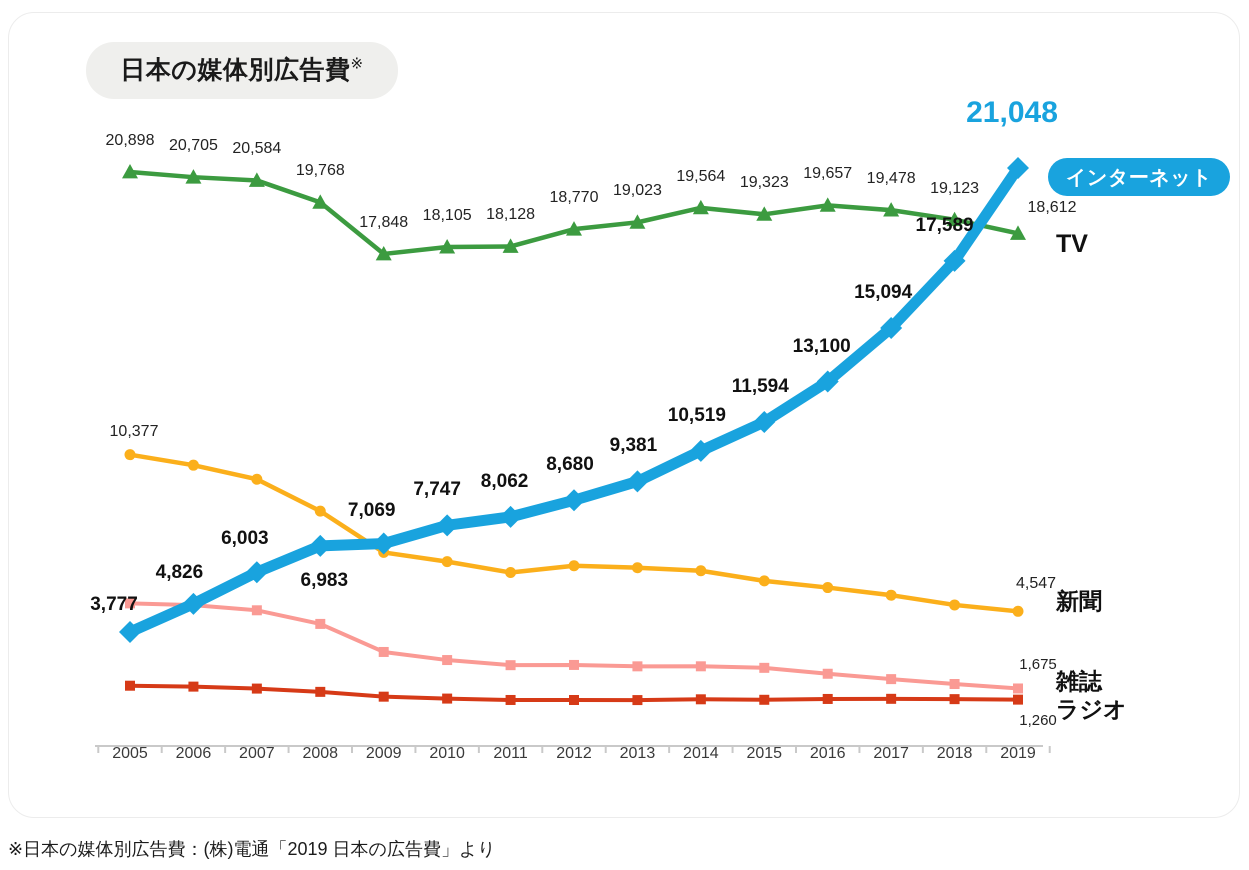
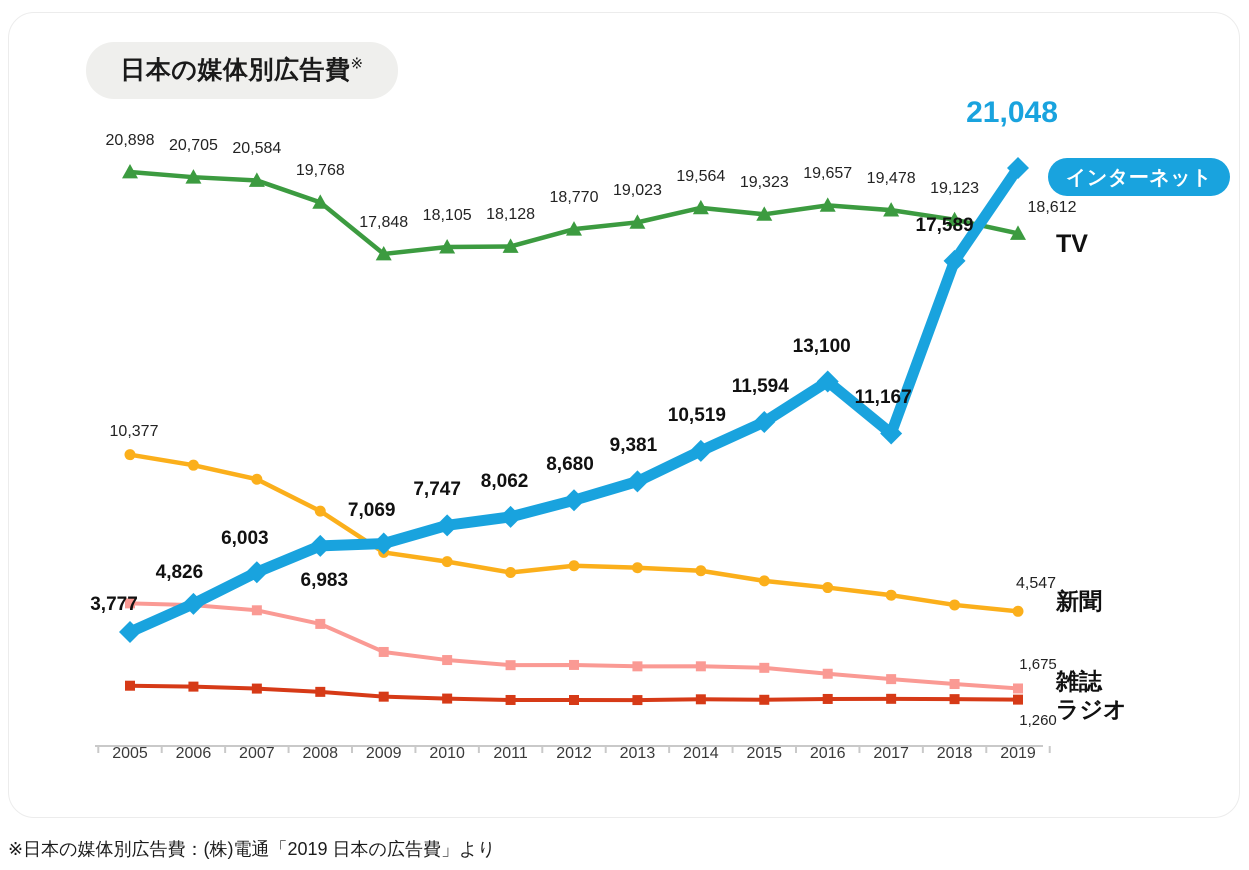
インターネット/2017: 15,094 -> 11,167
